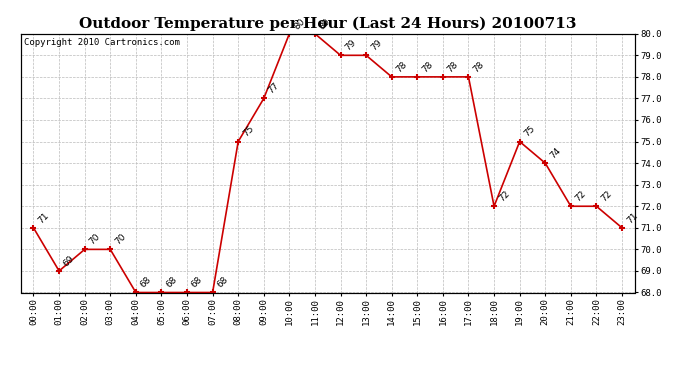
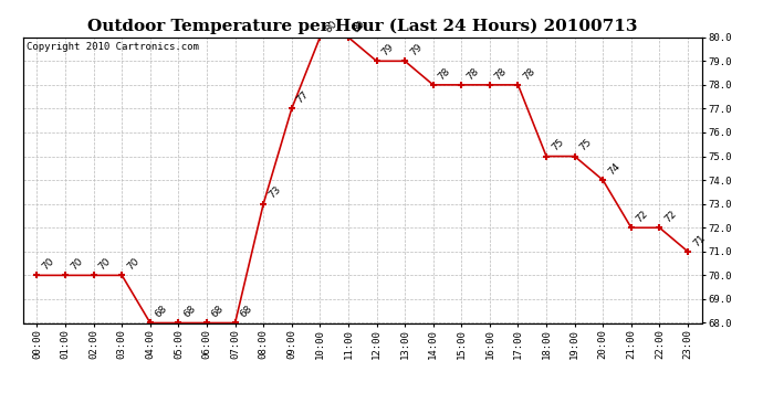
00:00: 71 -> 70
01:00: 69 -> 70
08:00: 75 -> 73
18:00: 72 -> 75
